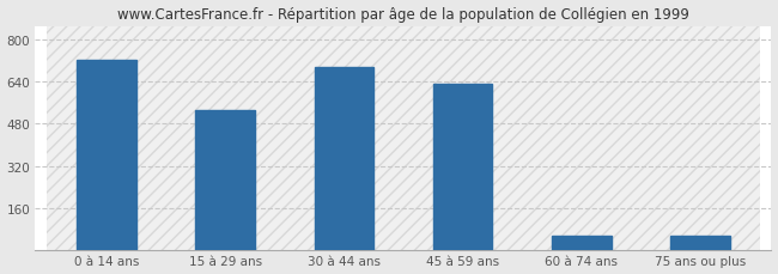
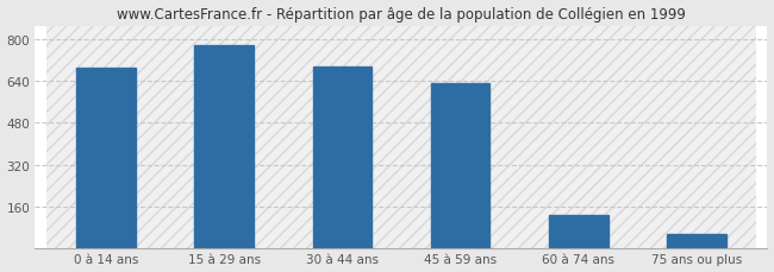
0 à 14 ans: 720 -> 690
15 à 29 ans: 530 -> 775
60 à 74 ans: 55 -> 130
